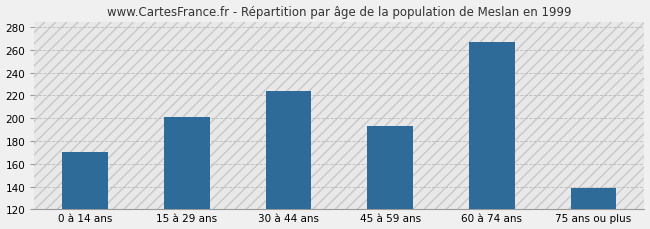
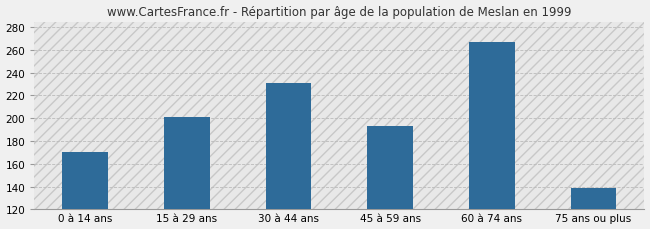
30 à 44 ans: 224 -> 231
